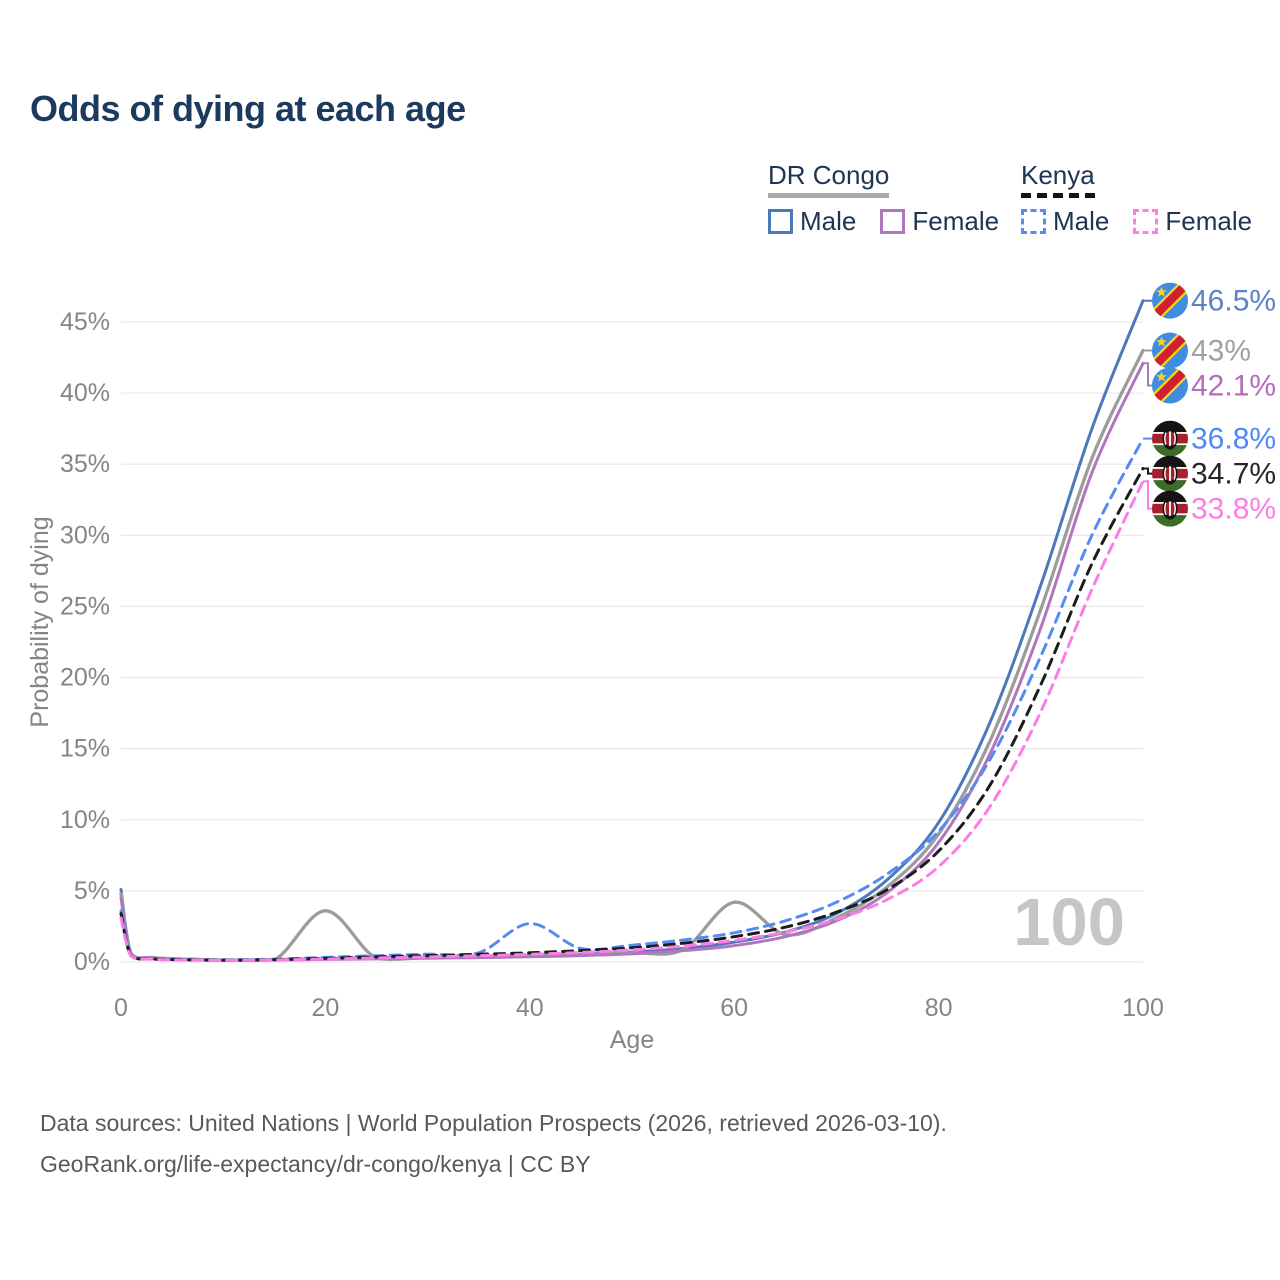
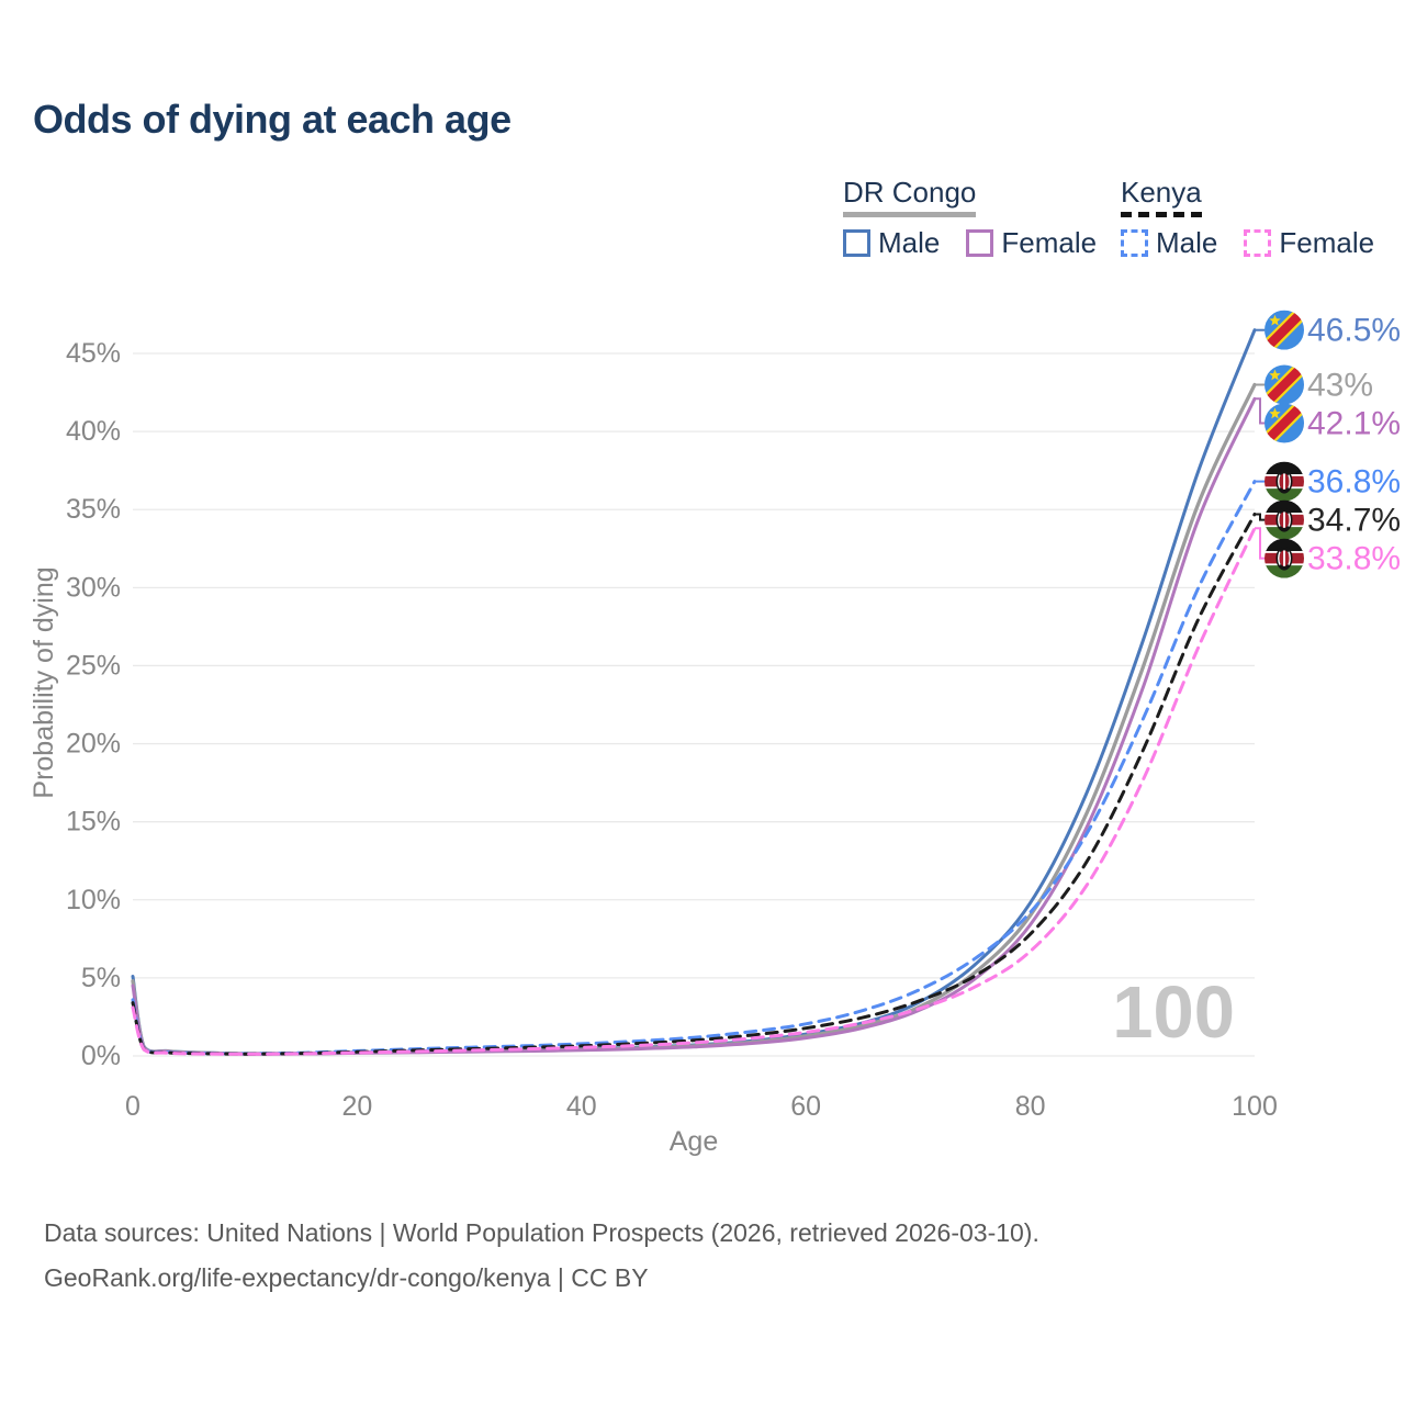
DR Congo/20: 3.6% -> 0.2%
Kenya Male/40: 2.7% -> 0.8%
DR Congo/60: 4.2% -> 1.3%
